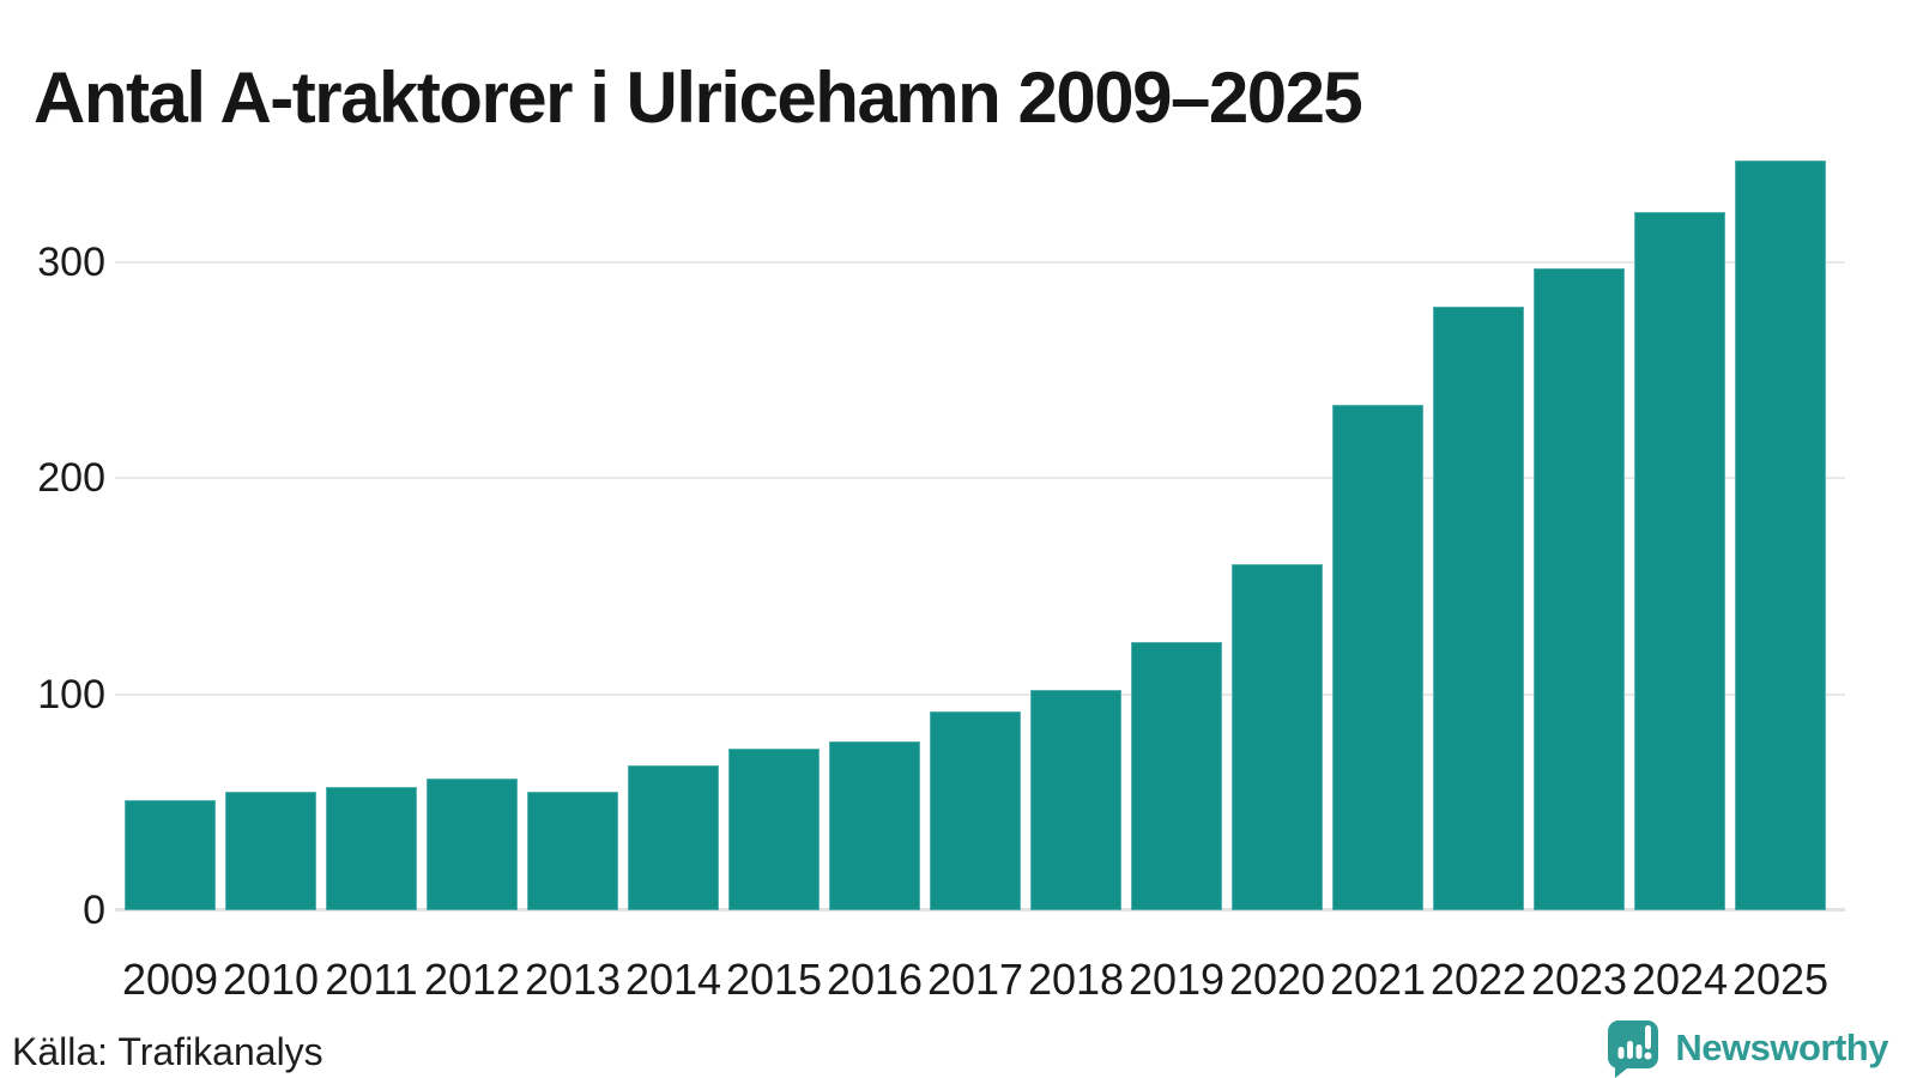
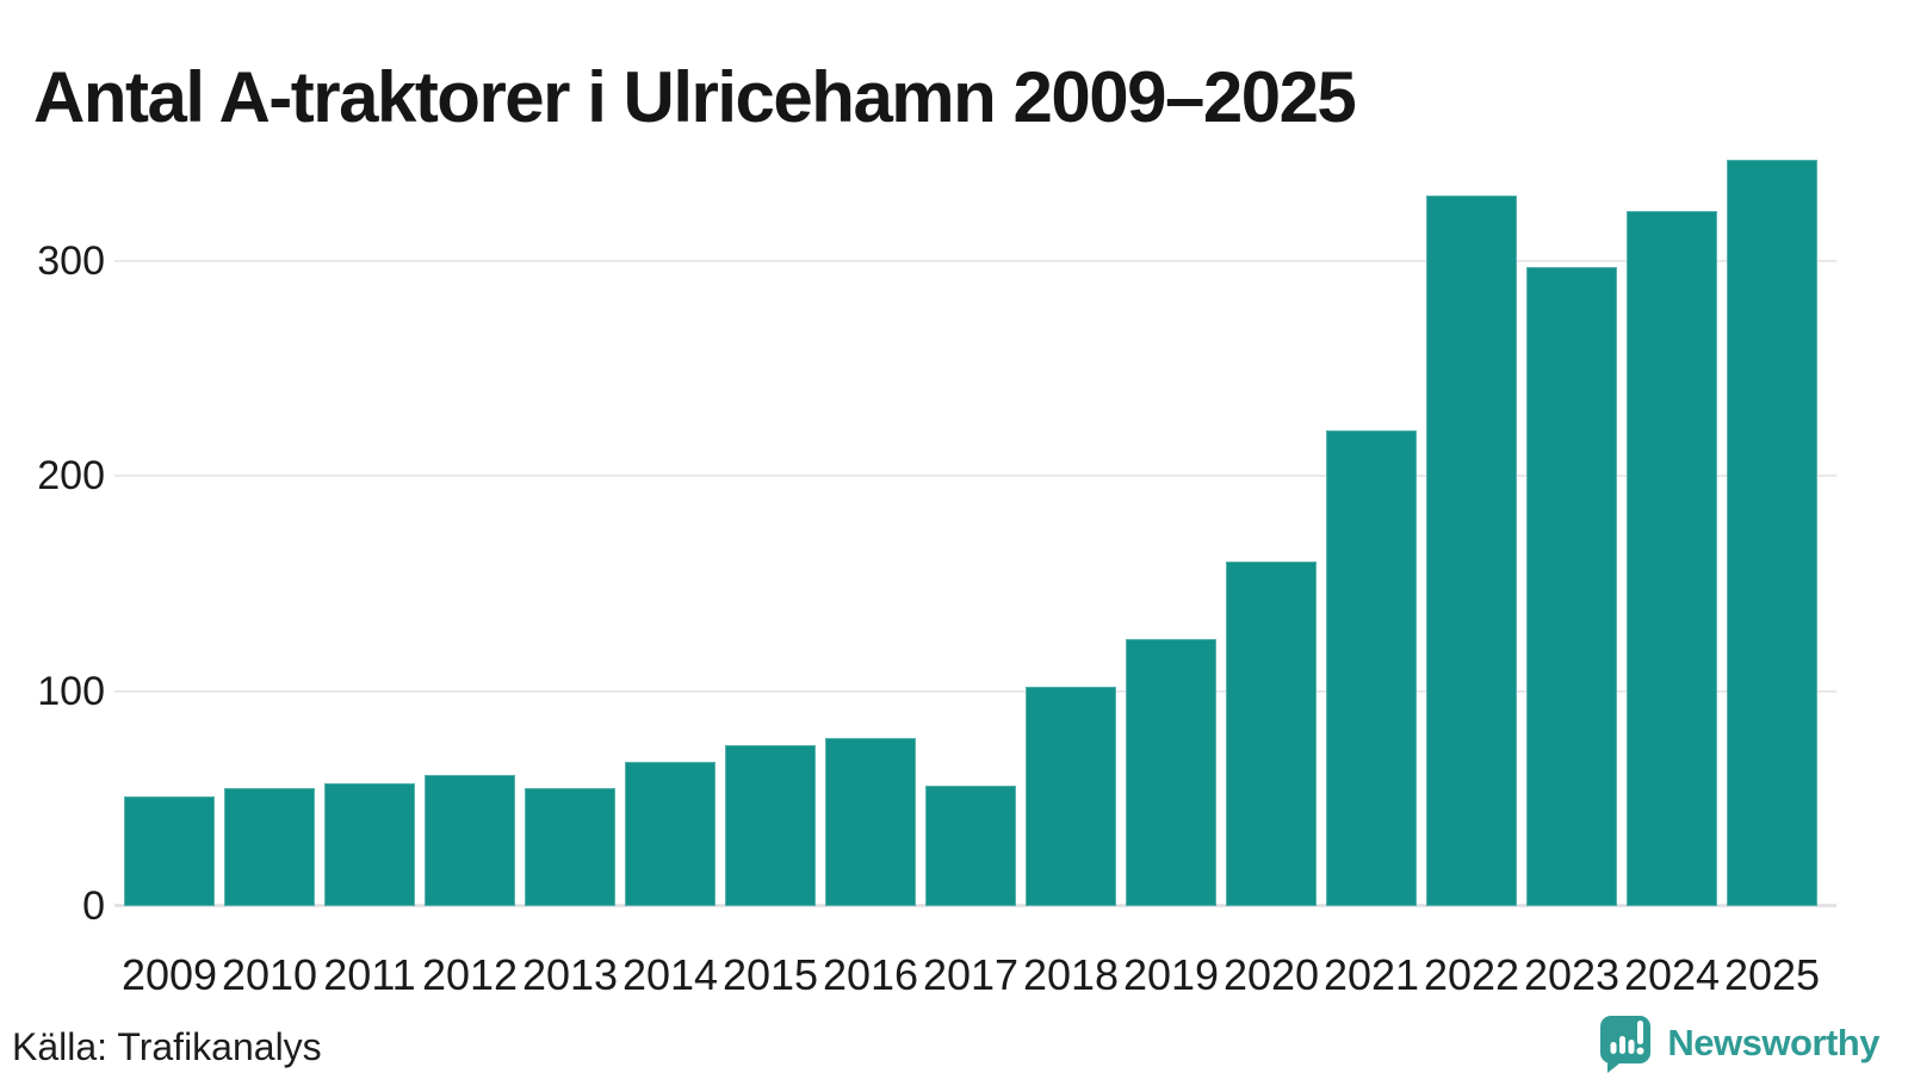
2017: 92 -> 56
2021: 234 -> 221
2022: 279 -> 330
